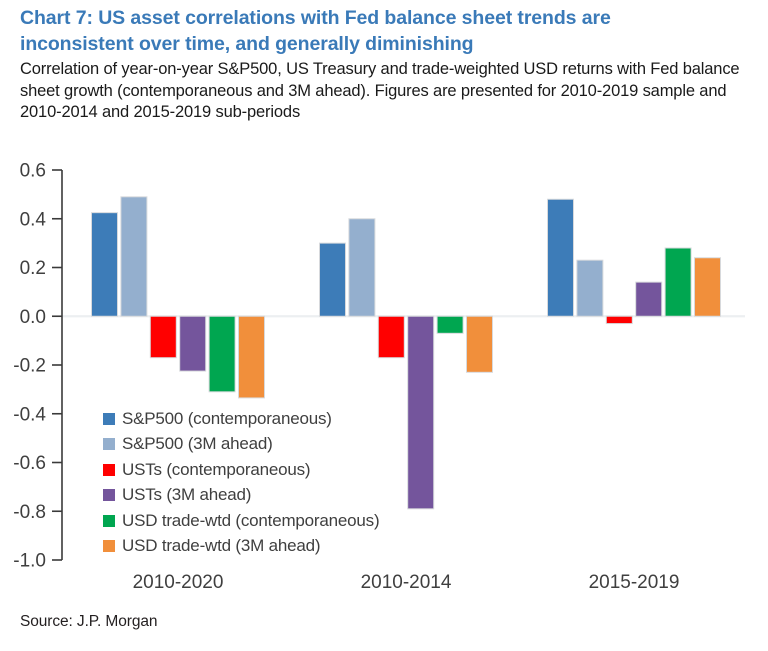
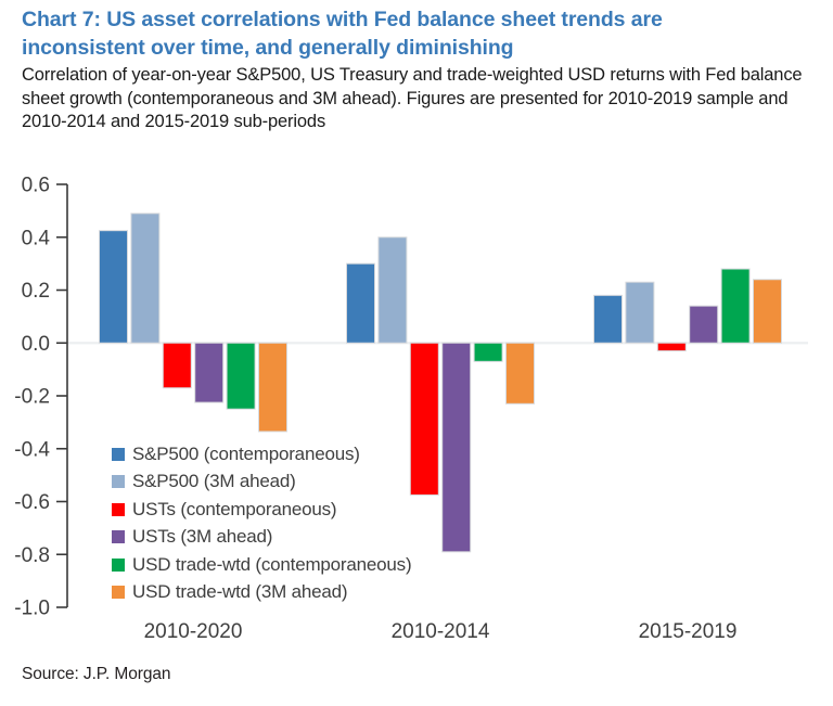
USD trade-wtd (contemporaneous)/2010-2020: -0.31 -> -0.25
USTs (contemporaneous)/2010-2014: -0.17 -> -0.57
S&P500 (contemporaneous)/2015-2019: 0.48 -> 0.18
